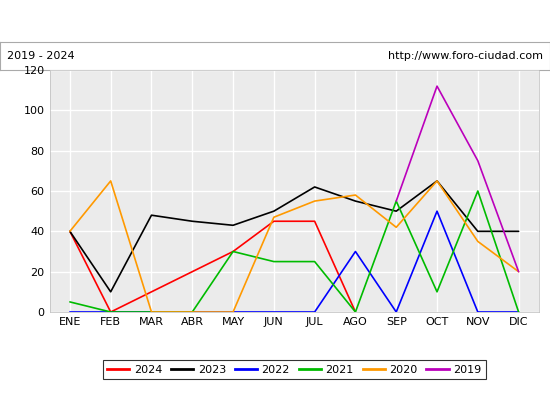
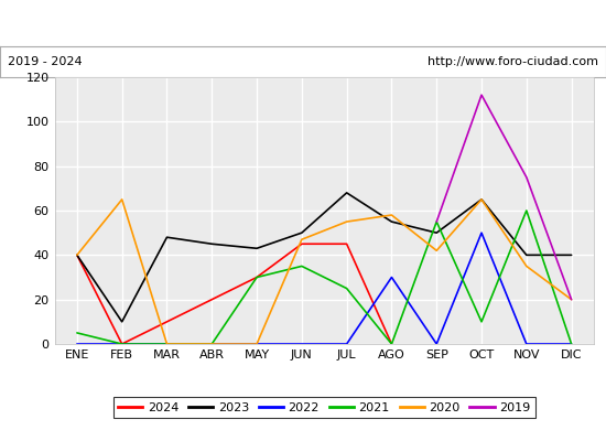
2021/JUN: 25 -> 35
2023/JUL: 62 -> 68
